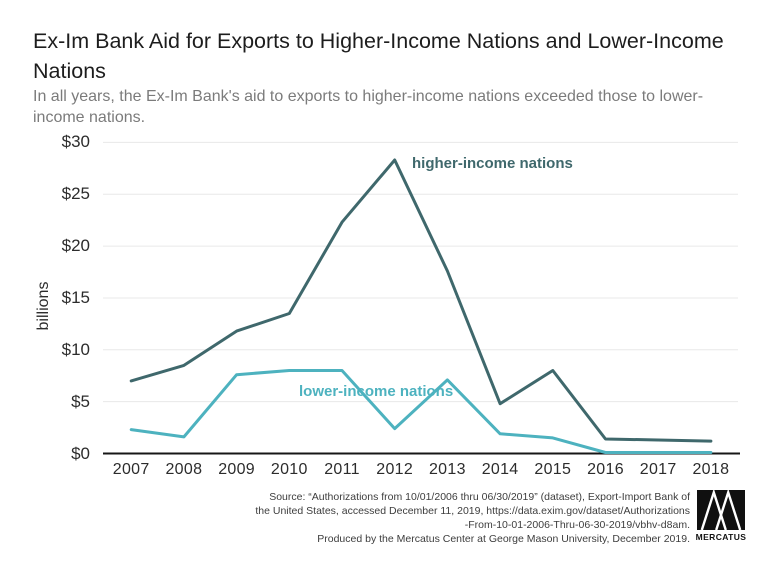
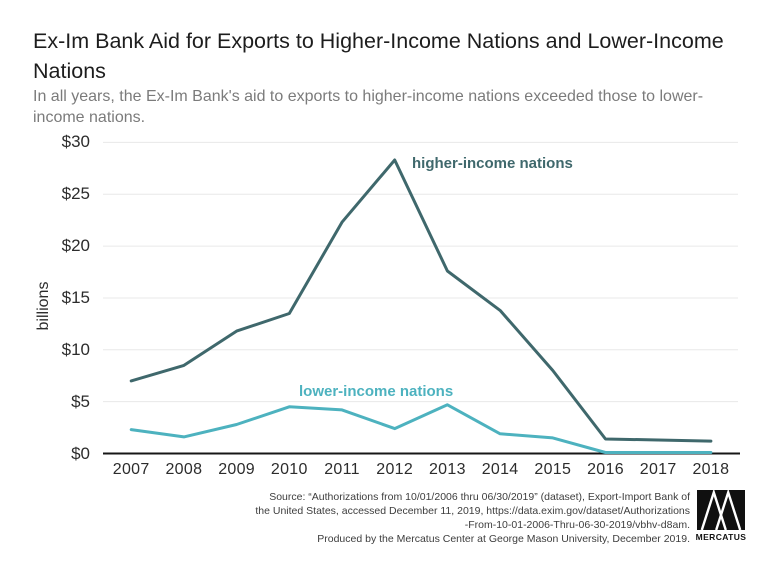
lower-income nations/2009: $7.6 -> $2.8
lower-income nations/2010: $8.0 -> $4.5
lower-income nations/2011: $8.0 -> $4.2
lower-income nations/2013: $7.1 -> $4.7
higher-income nations/2014: $4.8 -> $13.8
